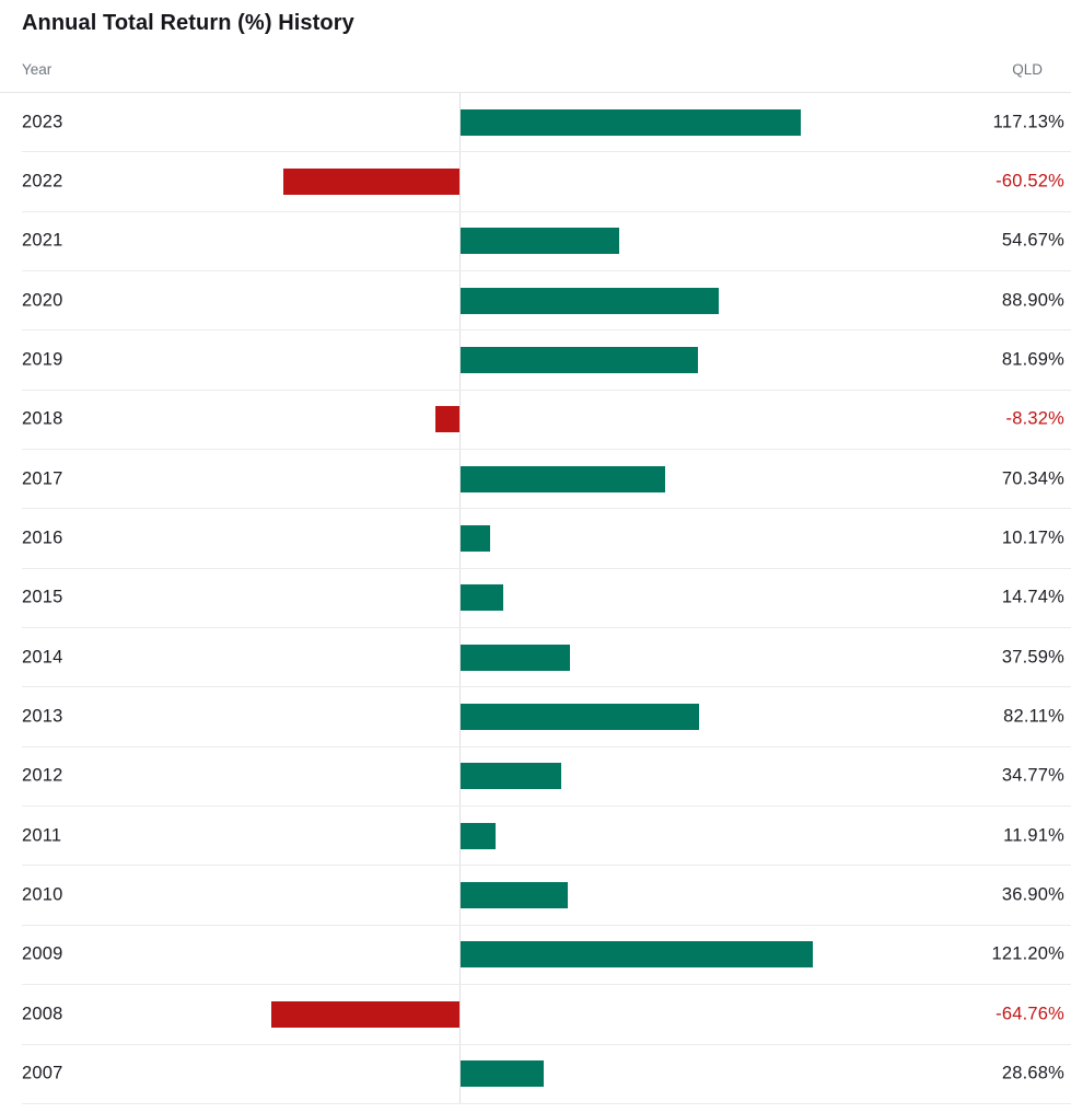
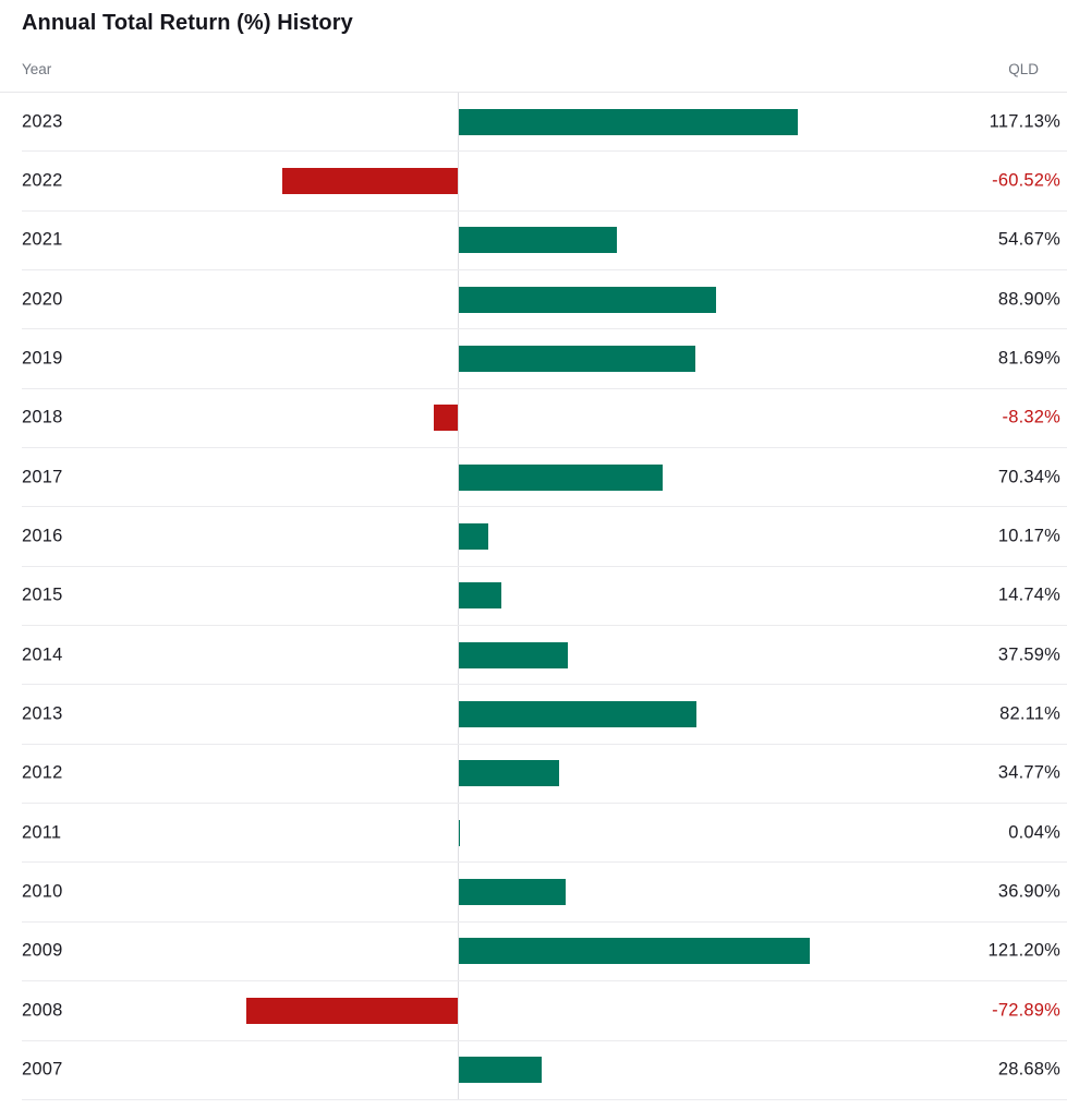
2011: 11.91% -> 0.04%
2008: -64.76% -> -72.89%
